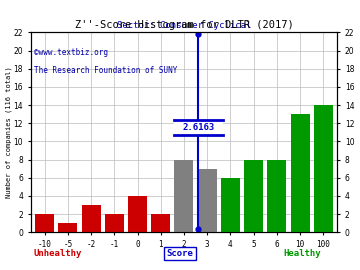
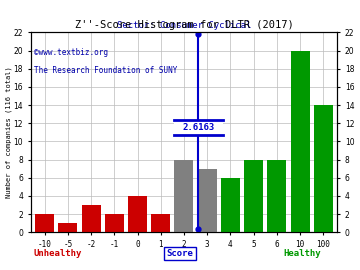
10: 13 -> 20
